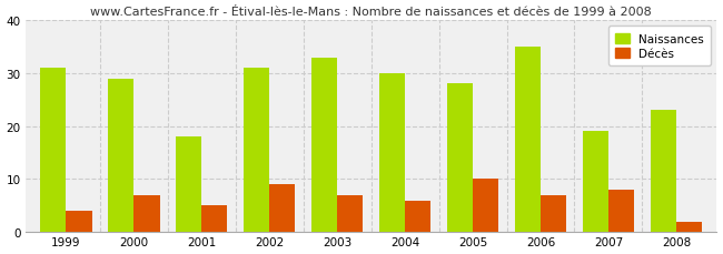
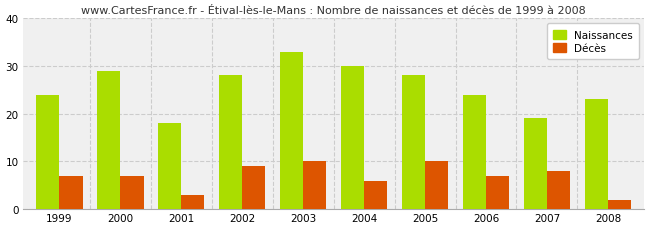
Naissances/1999: 31 -> 24
Décès/1999: 4 -> 7
Décès/2001: 5 -> 3
Naissances/2002: 31 -> 28
Décès/2003: 7 -> 10
Naissances/2006: 35 -> 24
